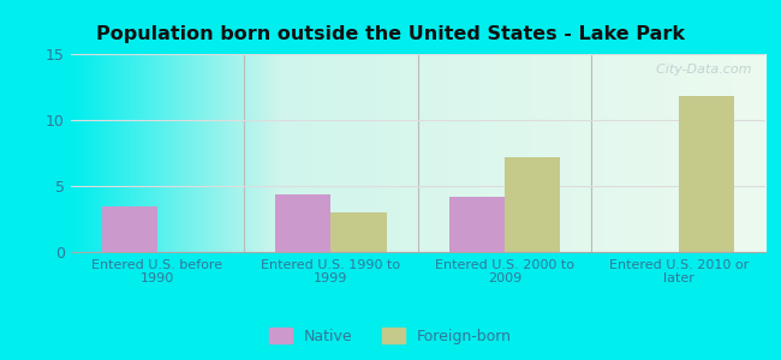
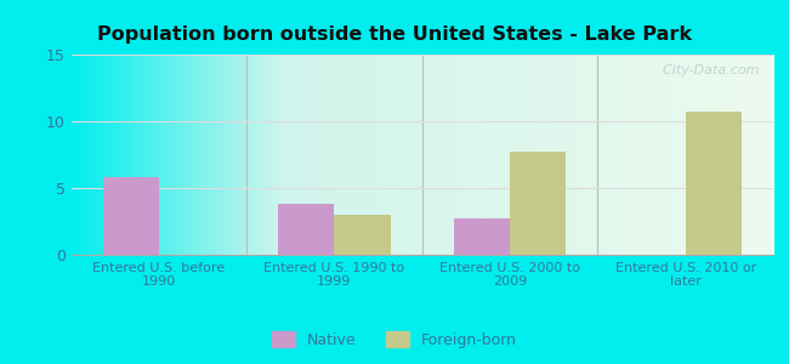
Native/Entered U.S. before 1990: 3.5 -> 5.8
Native/Entered U.S. 1990 to 1999: 4.4 -> 3.8
Native/Entered U.S. 2000 to 2009: 4.2 -> 2.7
Foreign-born/Entered U.S. 2000 to 2009: 7.2 -> 7.7
Foreign-born/Entered U.S. 2010 or later: 11.8 -> 10.7
